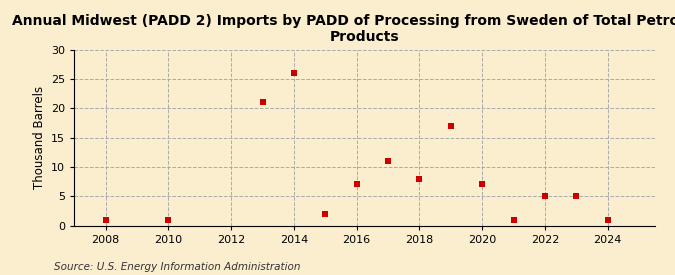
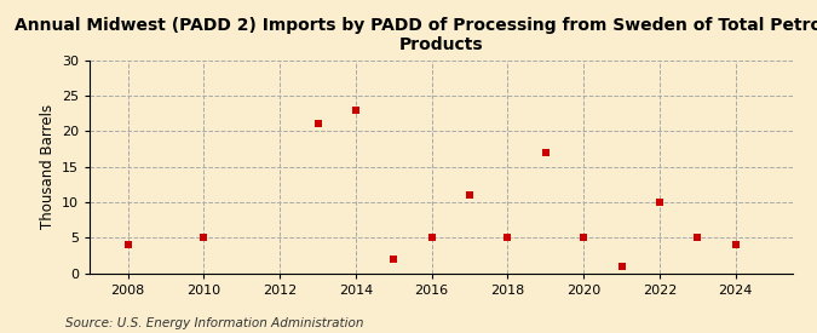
2008: 1 -> 4
2010: 1 -> 5
2014: 26 -> 23
2016: 7 -> 5
2018: 8 -> 5
2020: 7 -> 5
2022: 5 -> 10
2024: 1 -> 4
